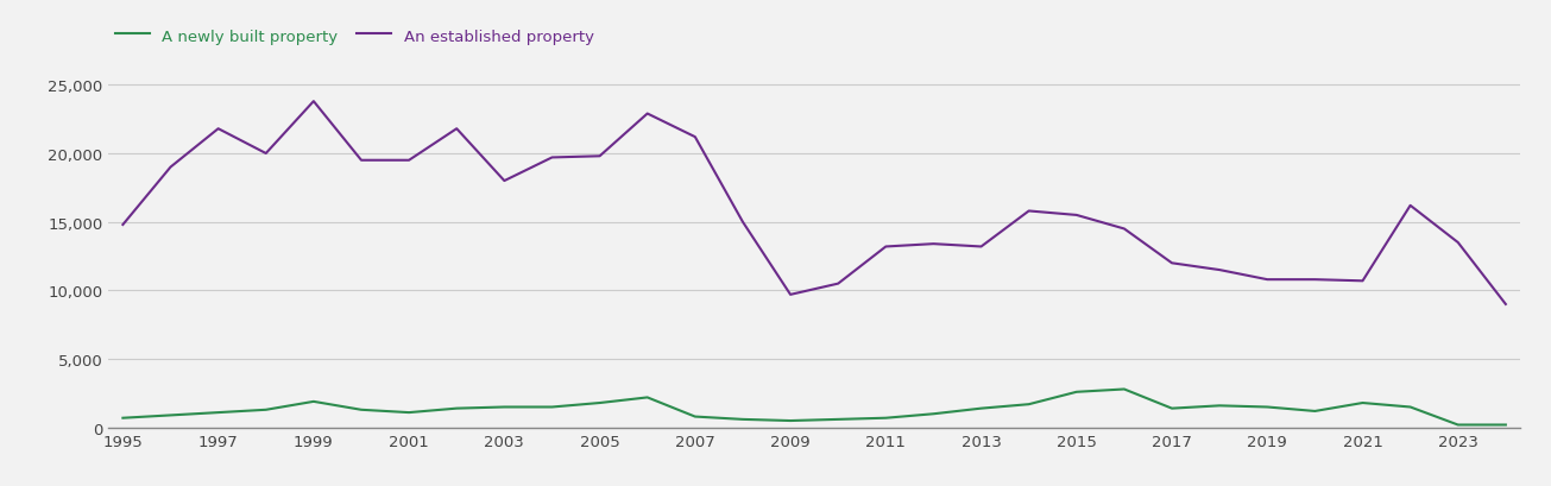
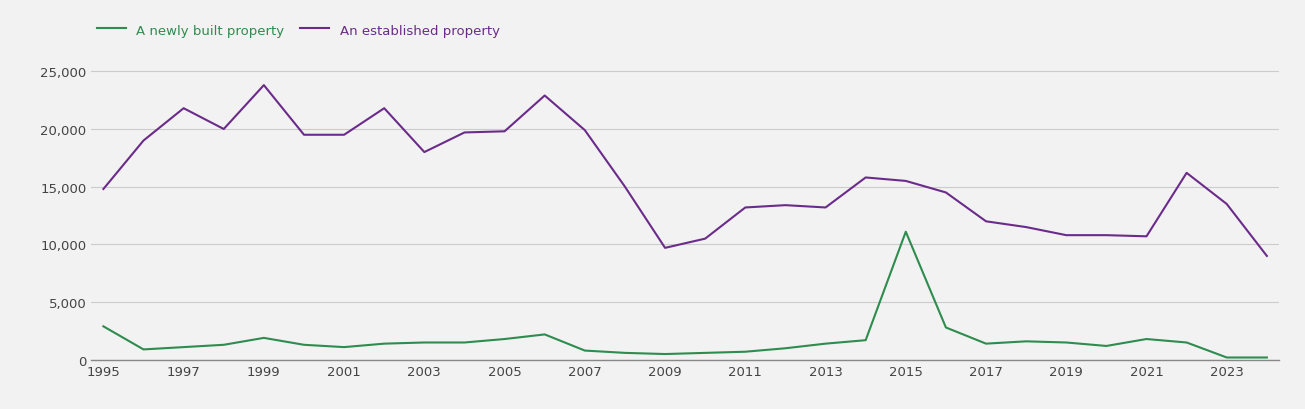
A newly built property/1995: 700 -> 2,900
An established property/2007: 21,200 -> 19,900
A newly built property/2015: 2,600 -> 11,100
